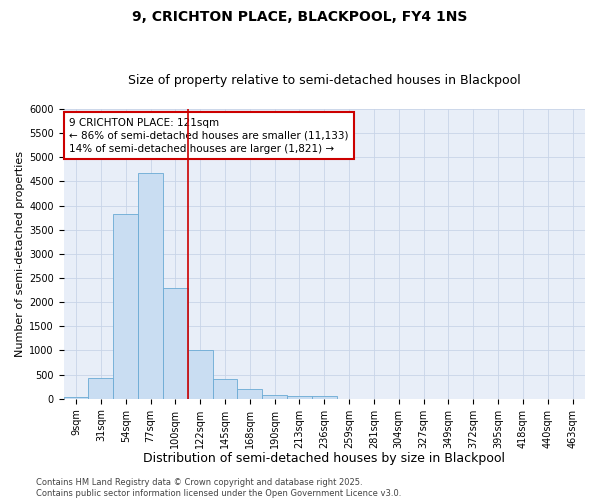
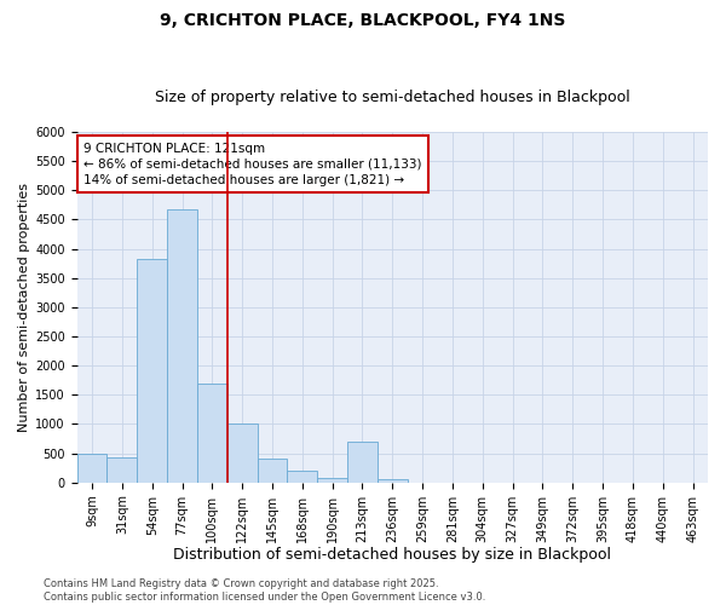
9sqm: 40 -> 500
100sqm: 2300 -> 1700
213sqm: 60 -> 700
